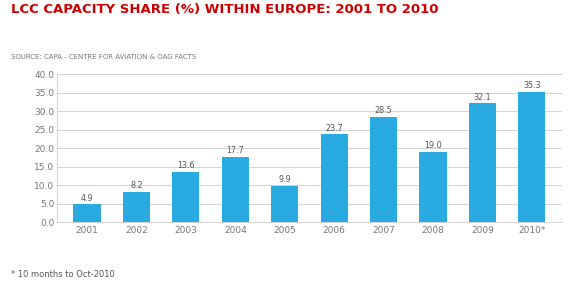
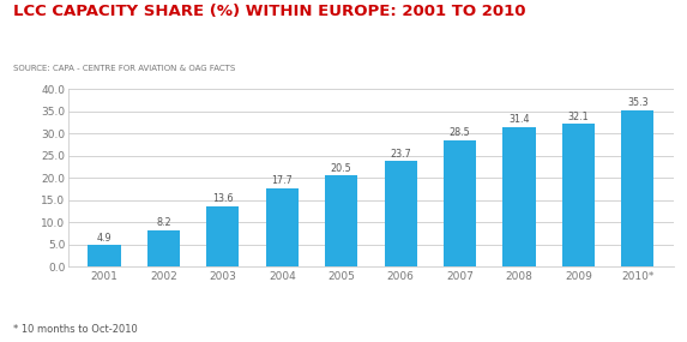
2005: 9.9 -> 20.5
2008: 19.0 -> 31.4
